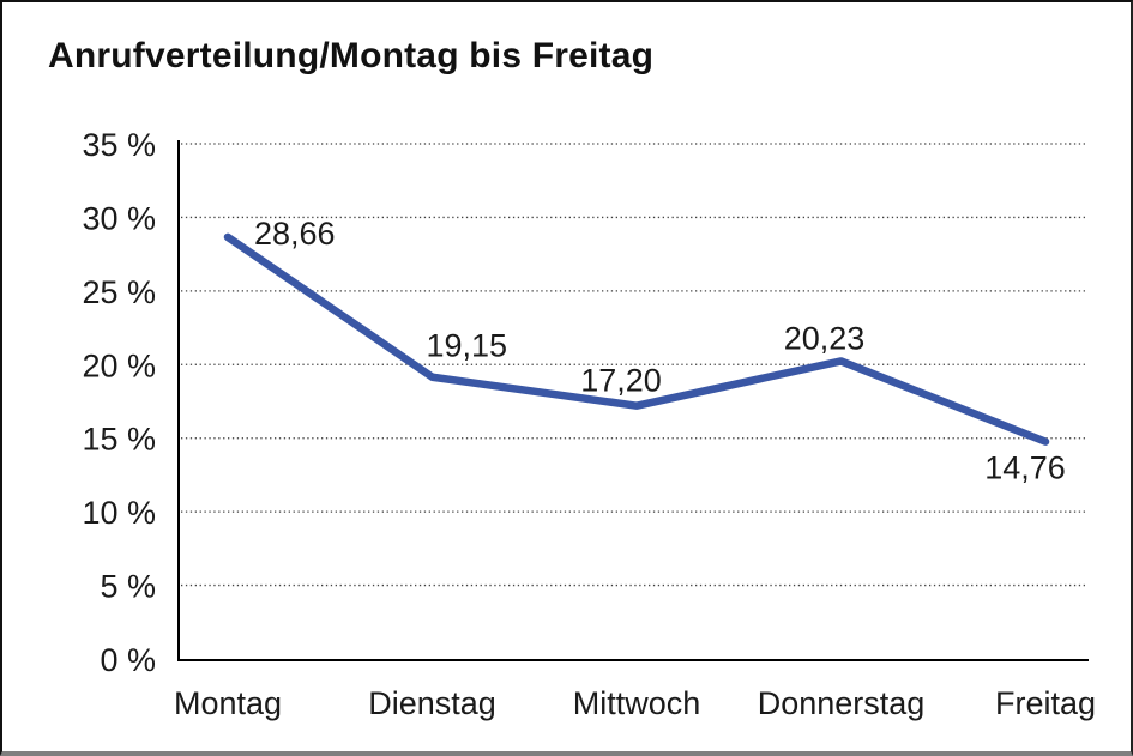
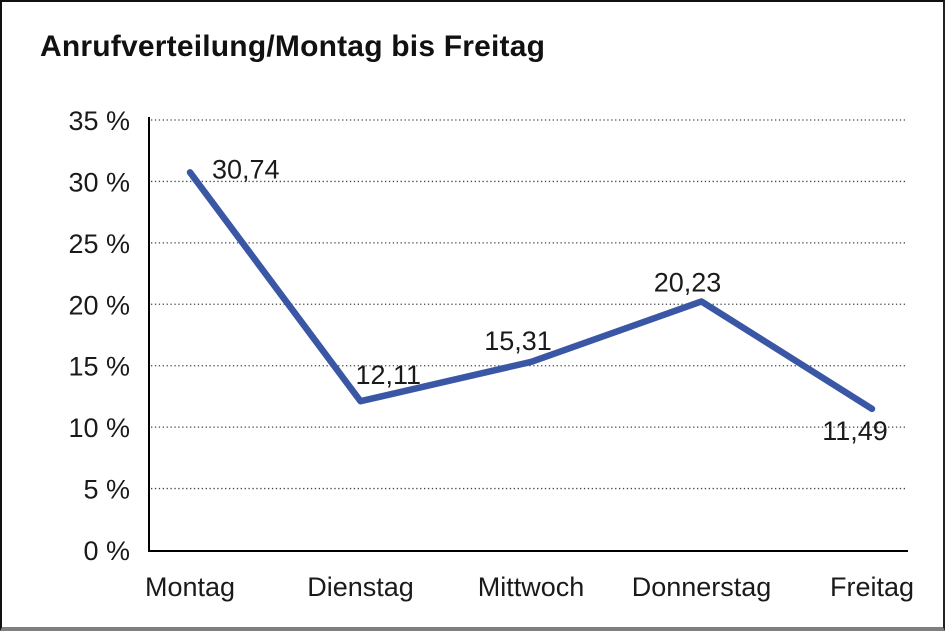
Montag: 28,66 -> 30,74
Dienstag: 19,15 -> 12,11
Mittwoch: 17,20 -> 15,31
Freitag: 14,76 -> 11,49
